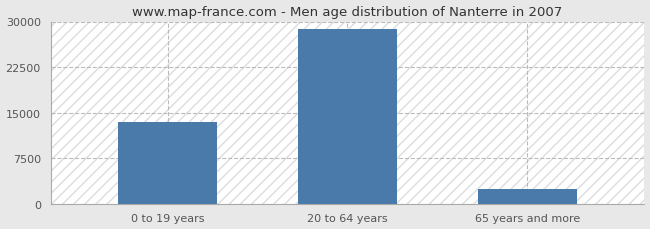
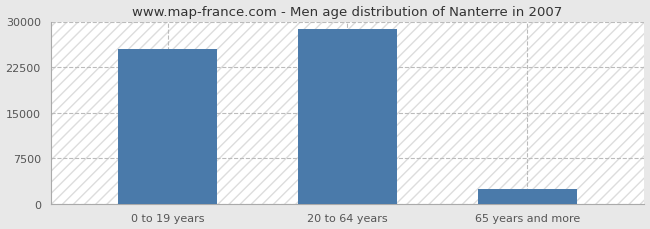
0 to 19 years: 13500 -> 25400
